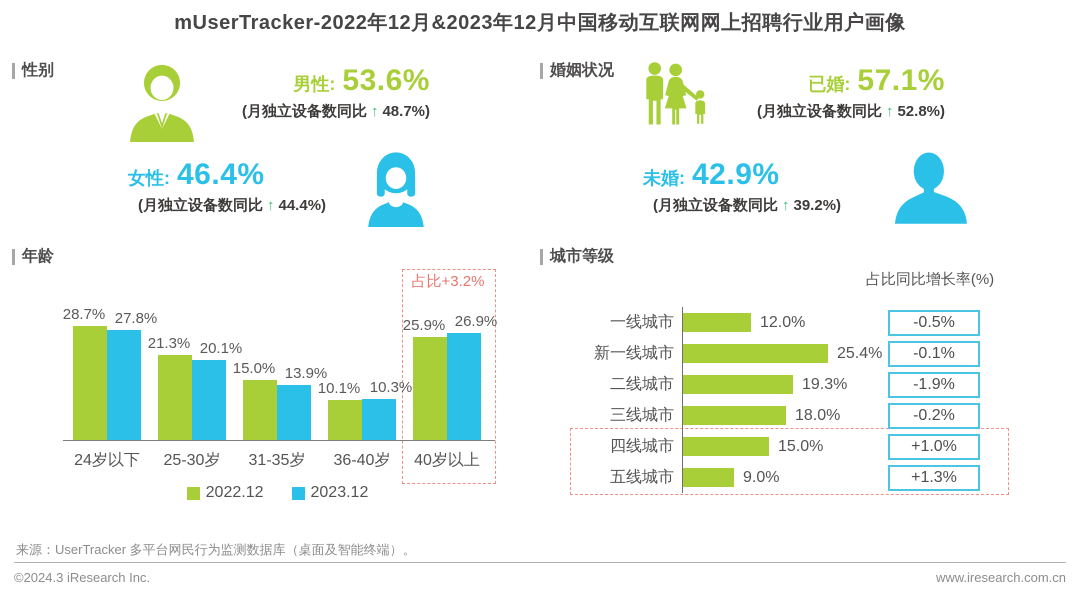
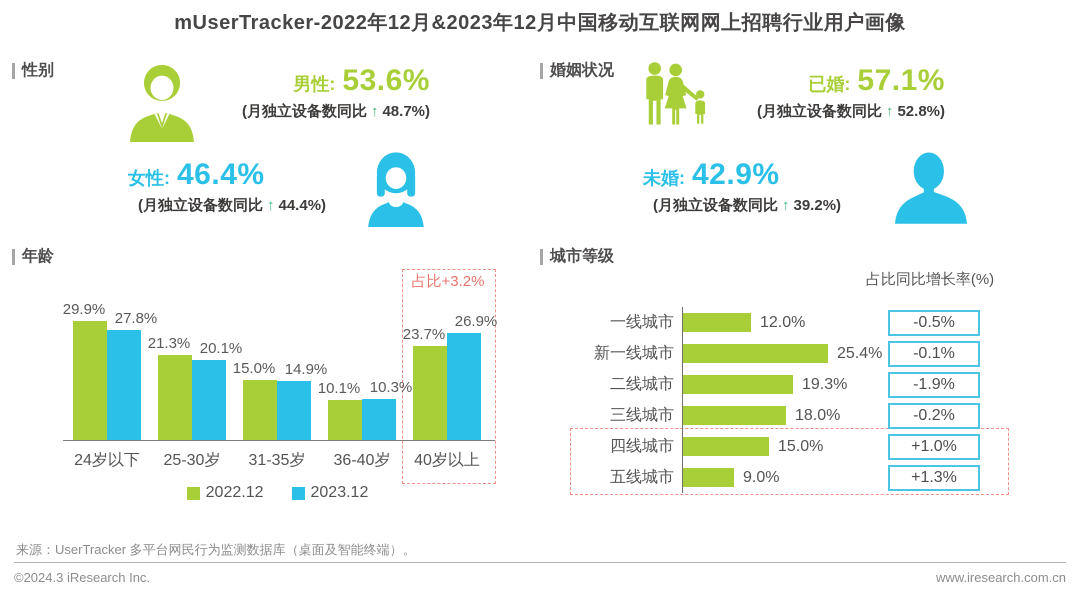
年龄/2022.12/24岁以下: 28.7% -> 29.9%
年龄/2023.12/31-35岁: 13.9% -> 14.9%
年龄/2022.12/40岁以上: 25.9% -> 23.7%
